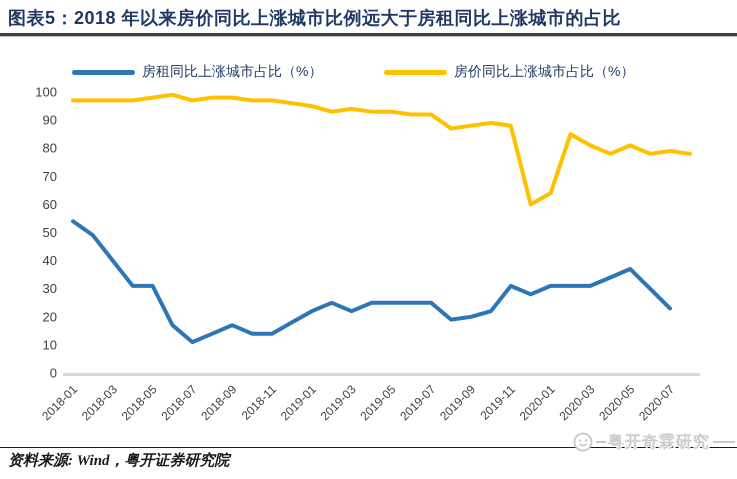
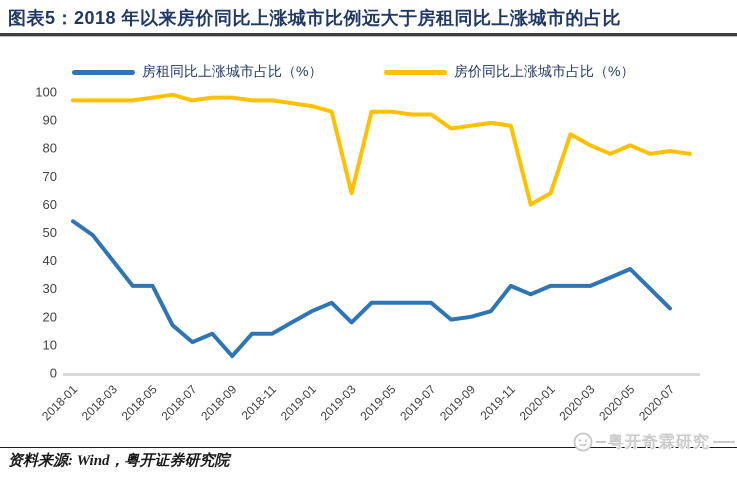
房租同比上涨城市占比（%）/2018-09: 17 -> 6
房租同比上涨城市占比（%）/2019-03: 22 -> 18
房价同比上涨城市占比（%）/2019-03: 94 -> 64
